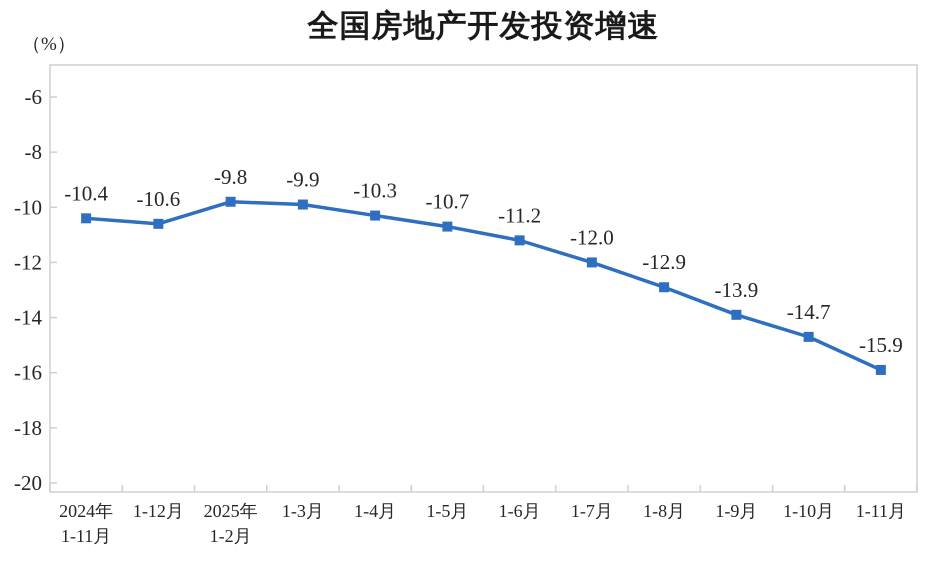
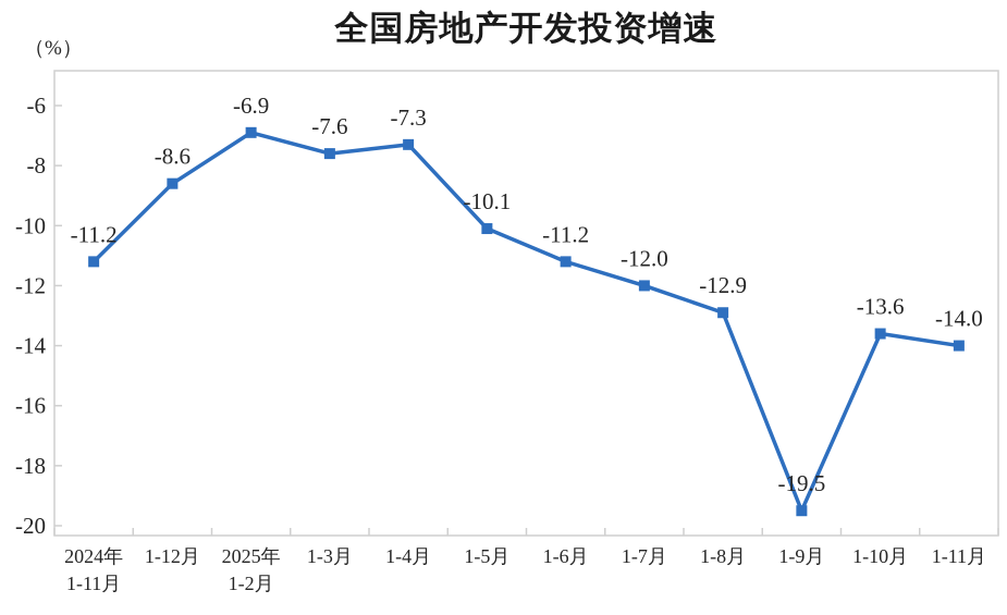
2024年 1-11月: -10.4 -> -11.2
1-12月: -10.6 -> -8.6
2025年 1-2月: -9.8 -> -6.9
1-3月: -9.9 -> -7.6
1-4月: -10.3 -> -7.3
1-5月: -10.7 -> -10.1
1-9月: -13.9 -> -19.5
1-10月: -14.7 -> -13.6
1-11月: -15.9 -> -14.0
